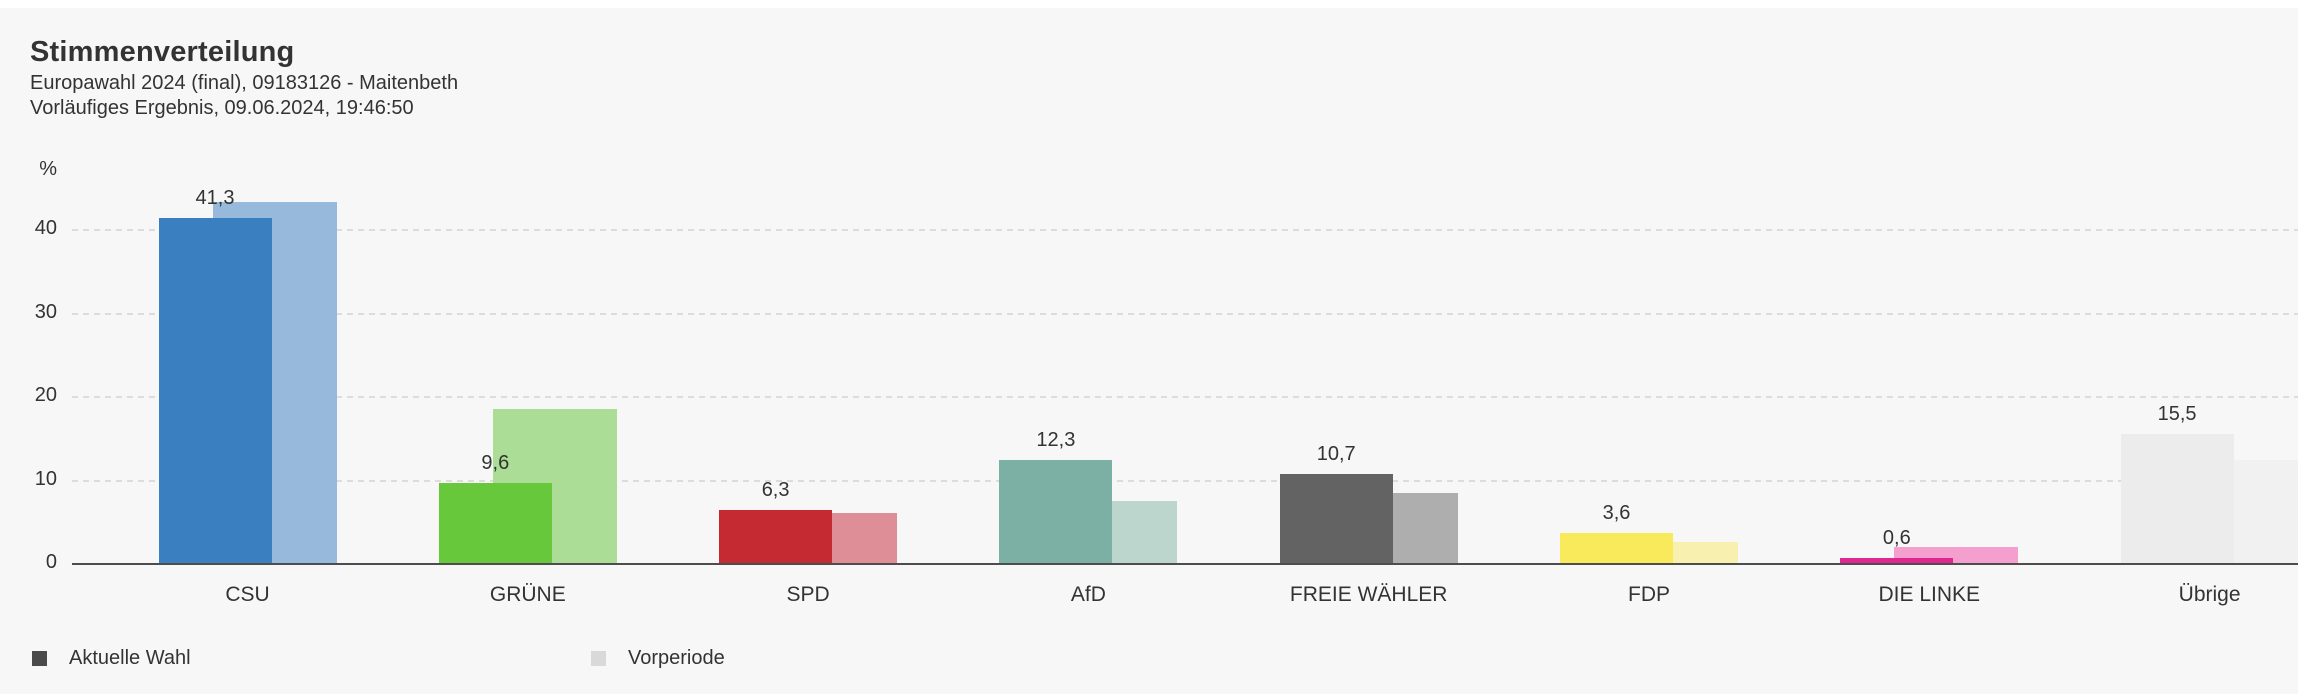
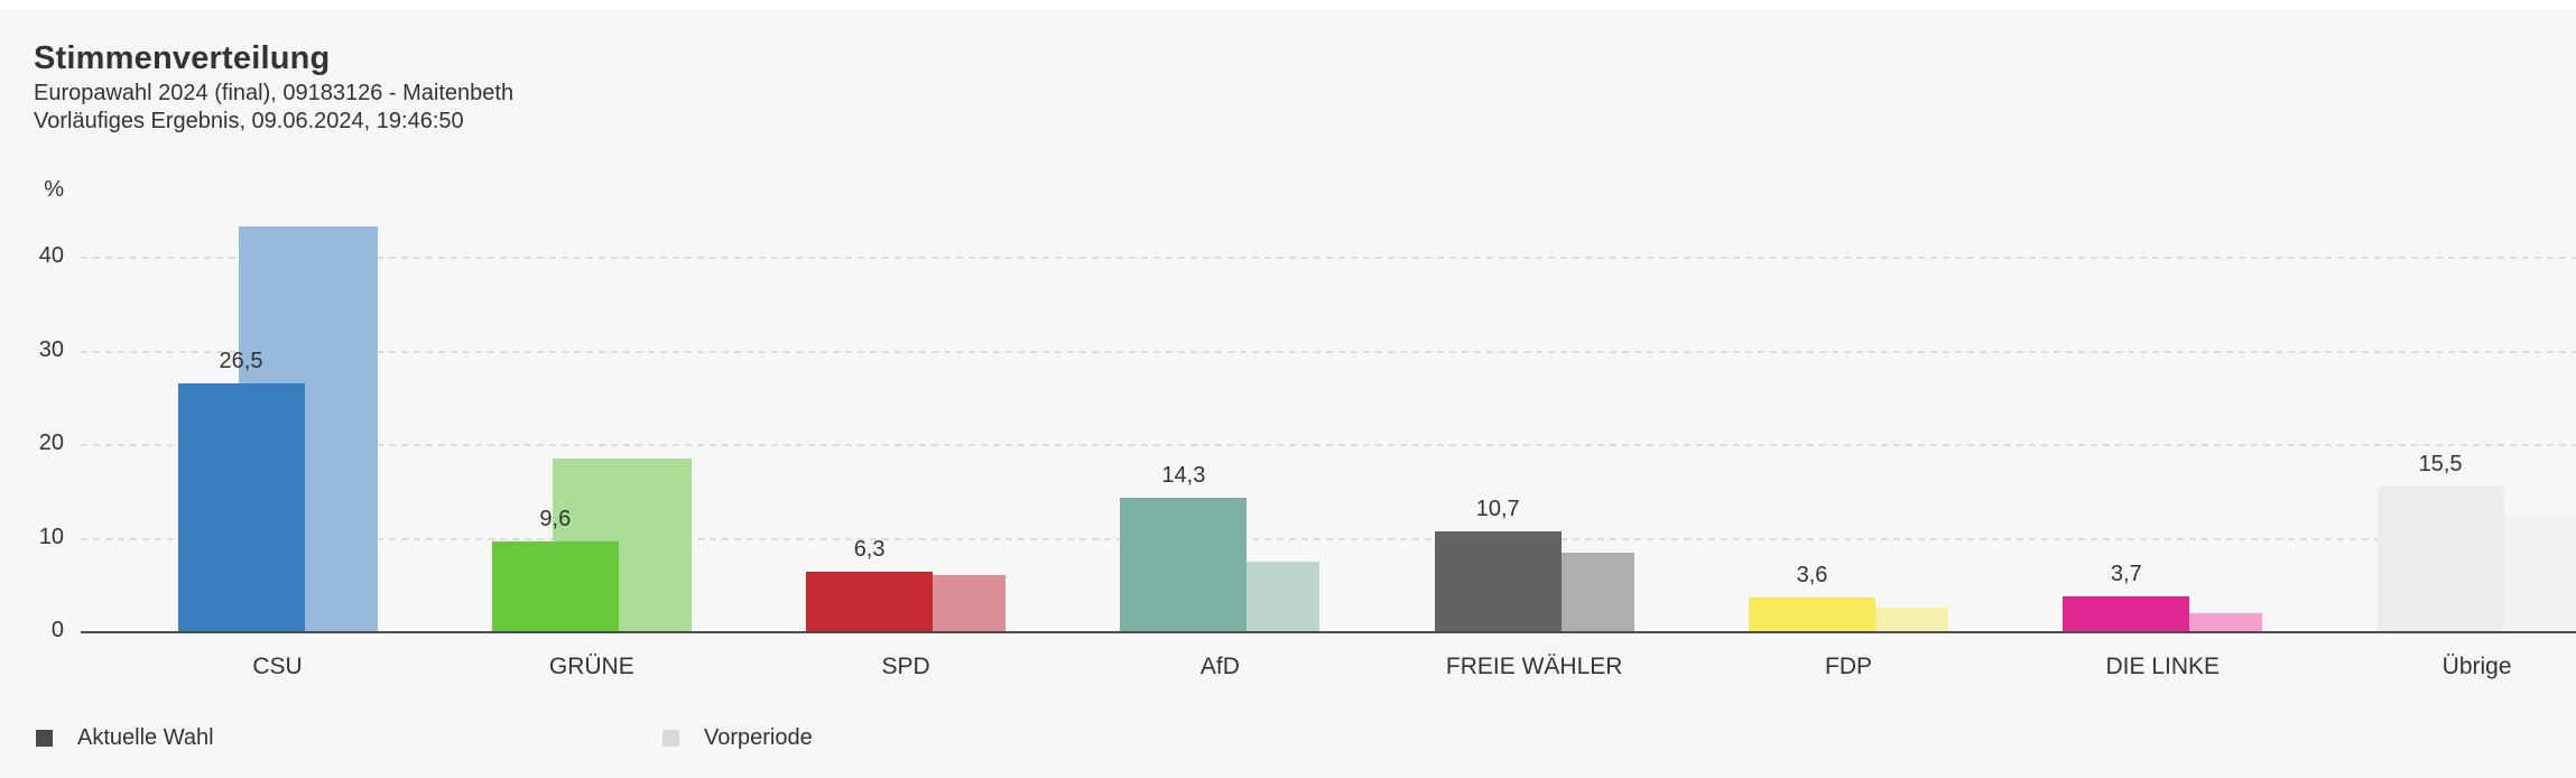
Aktuelle Wahl/CSU: 41,3 -> 26,5
Aktuelle Wahl/AfD: 12,3 -> 14,3
Aktuelle Wahl/DIE LINKE: 0,6 -> 3,7
